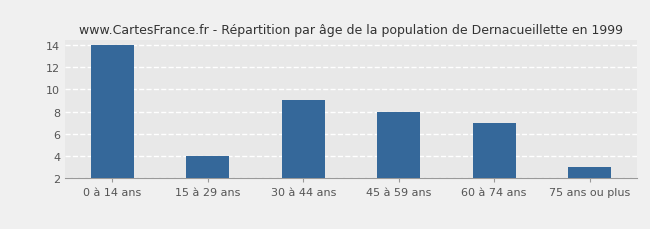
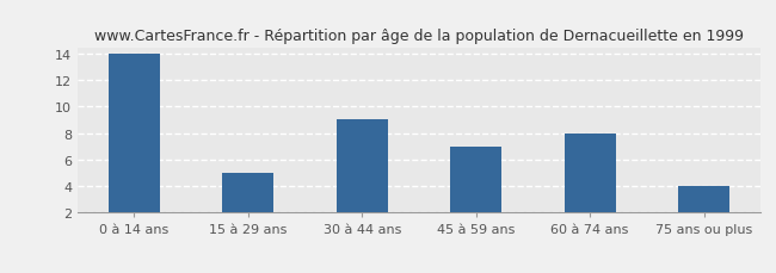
15 à 29 ans: 4 -> 5
45 à 59 ans: 8 -> 7
60 à 74 ans: 7 -> 8
75 ans ou plus: 3 -> 4
